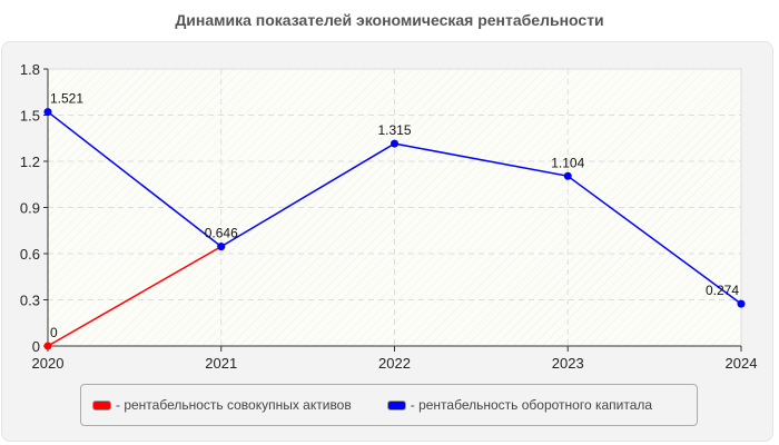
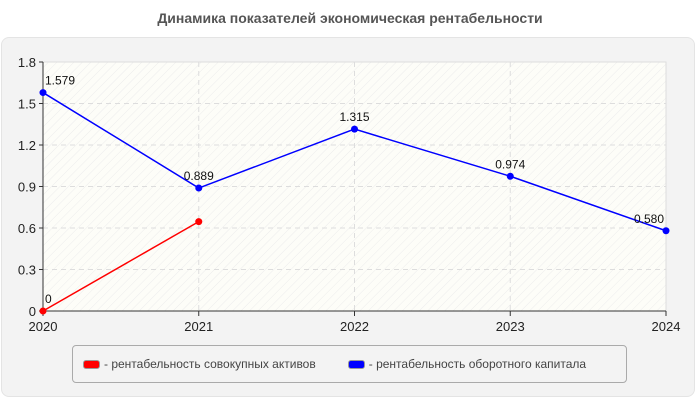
- рентабельность оборотного капитала/2020: 1.521 -> 1.579
- рентабельность оборотного капитала/2021: 0.646 -> 0.889
- рентабельность оборотного капитала/2023: 1.104 -> 0.974
- рентабельность оборотного капитала/2024: 0.274 -> 0.580
